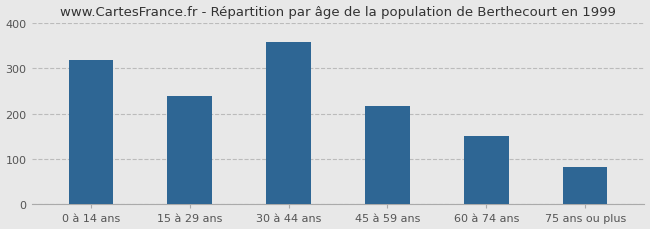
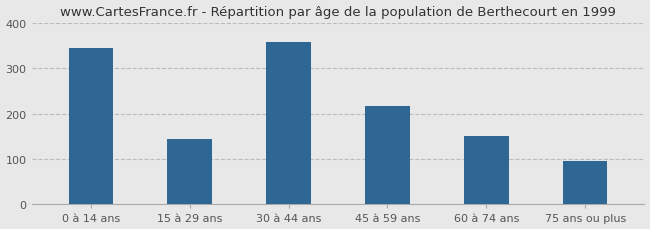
0 à 14 ans: 318 -> 345
15 à 29 ans: 240 -> 145
75 ans ou plus: 82 -> 95
